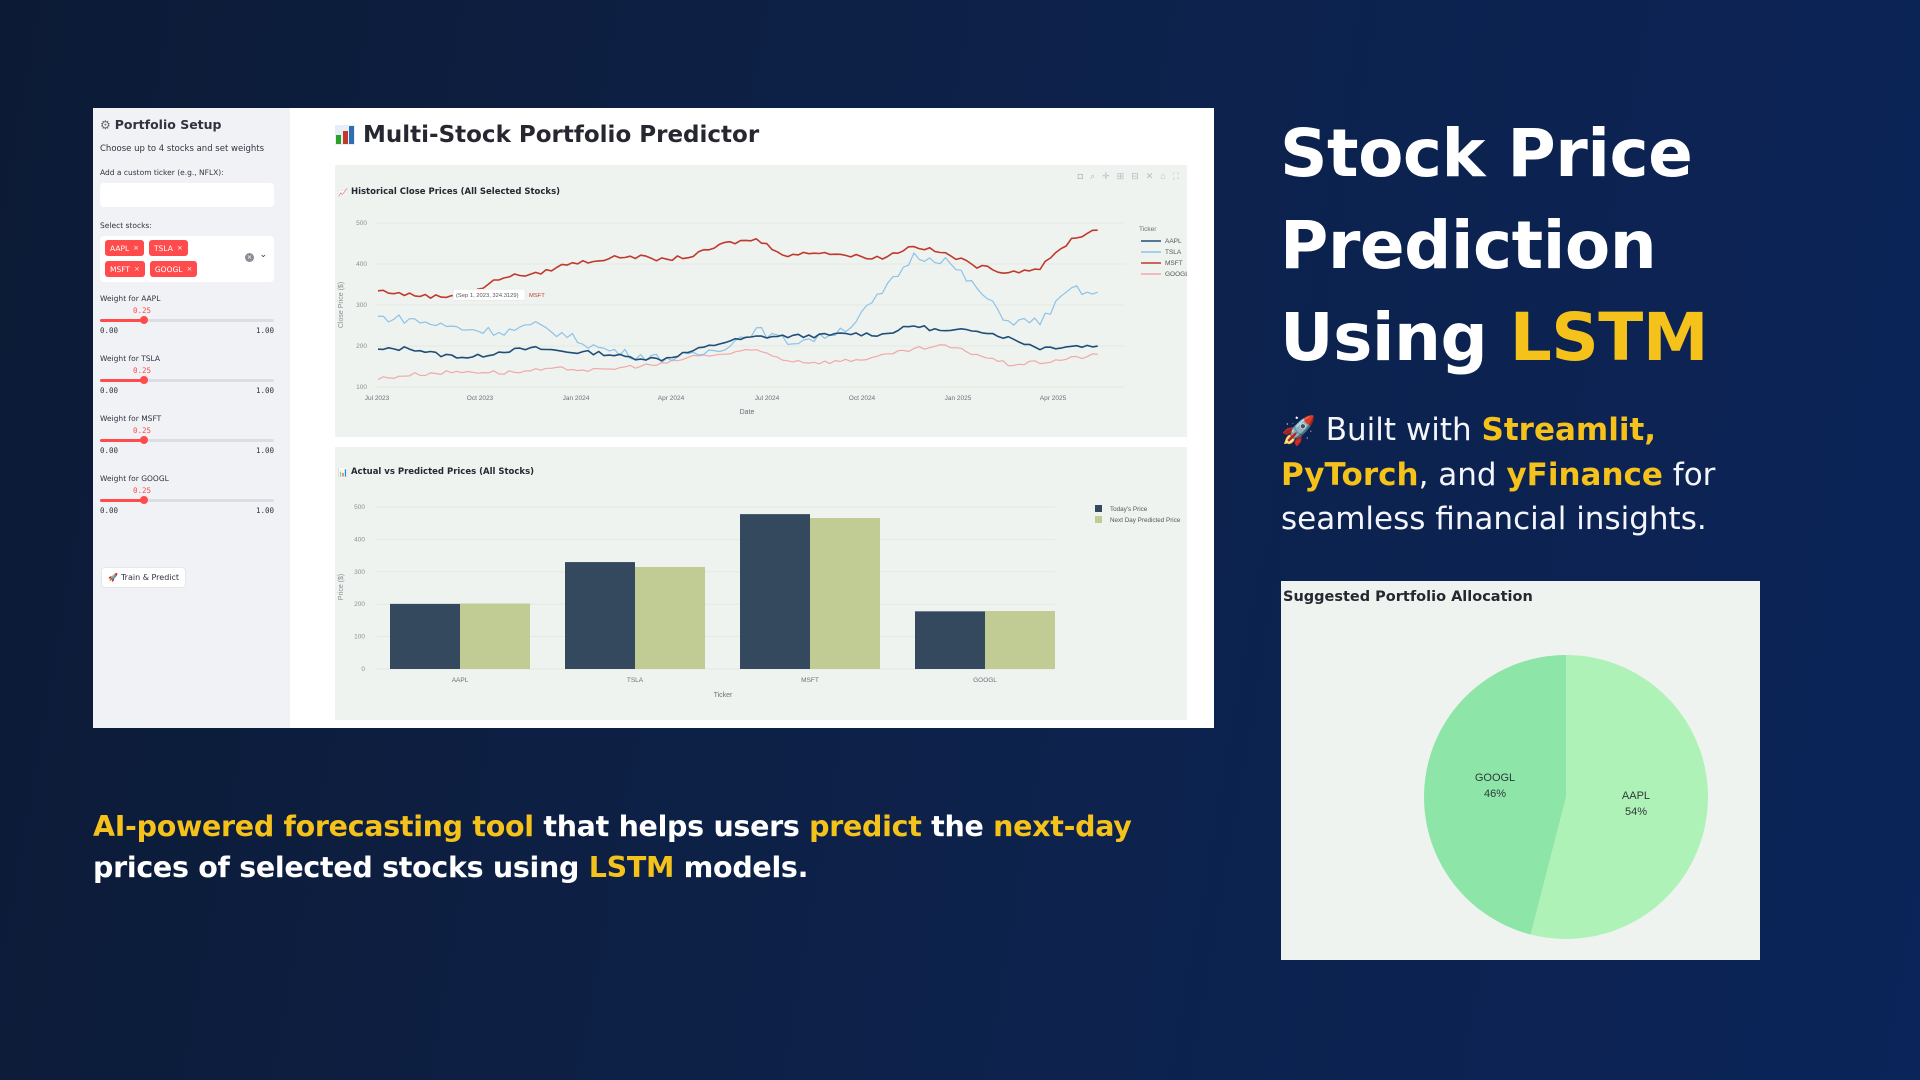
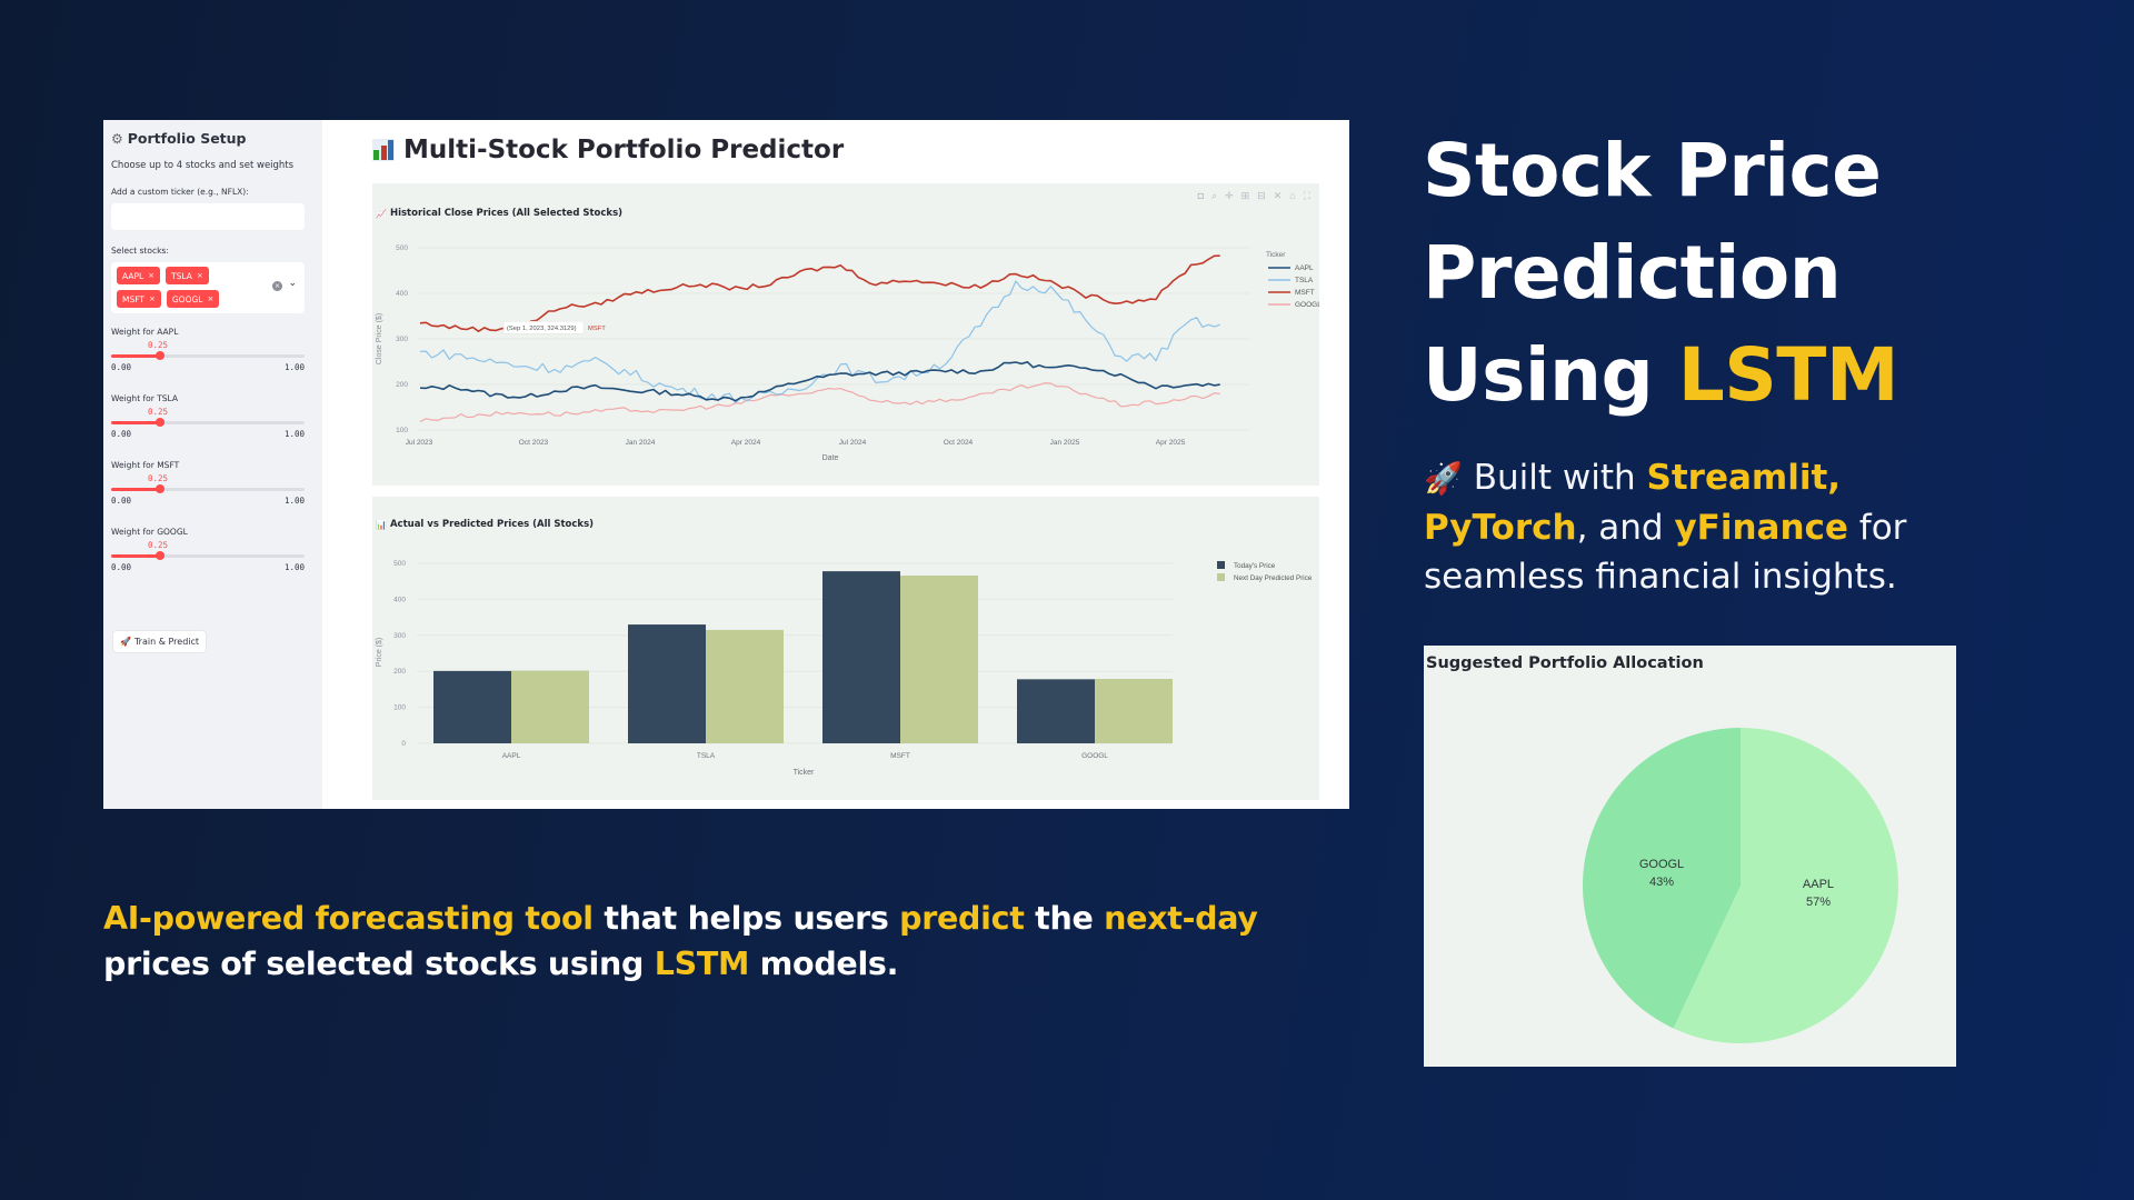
Suggested Portfolio Allocation/AAPL: 54% -> 57%
Suggested Portfolio Allocation/GOOGL: 46% -> 43%
